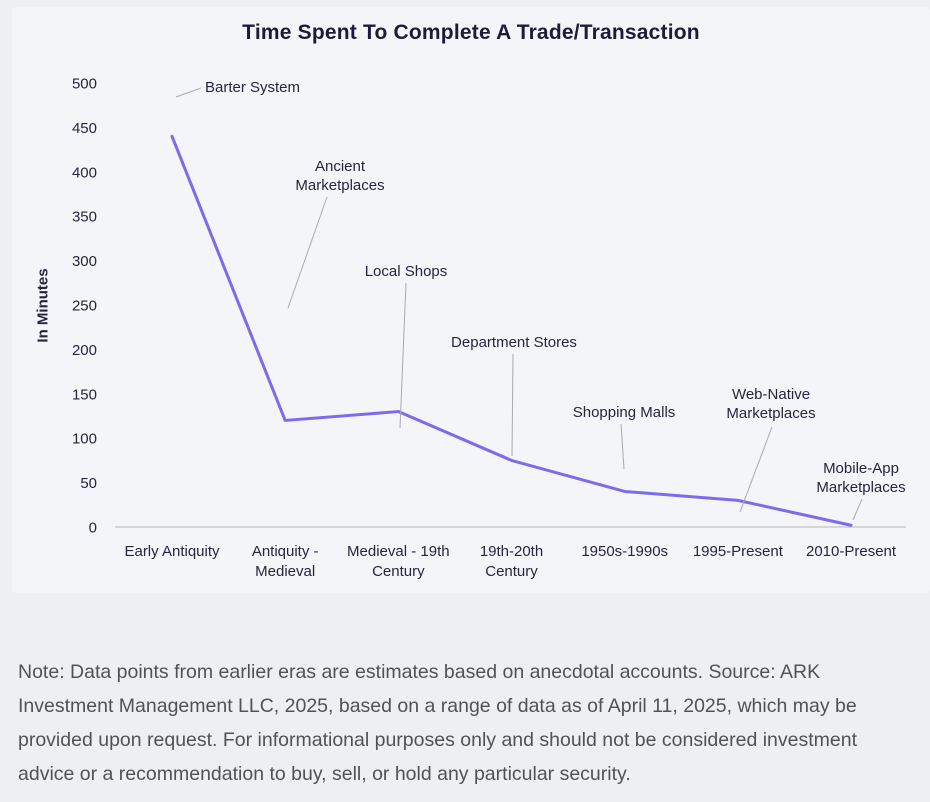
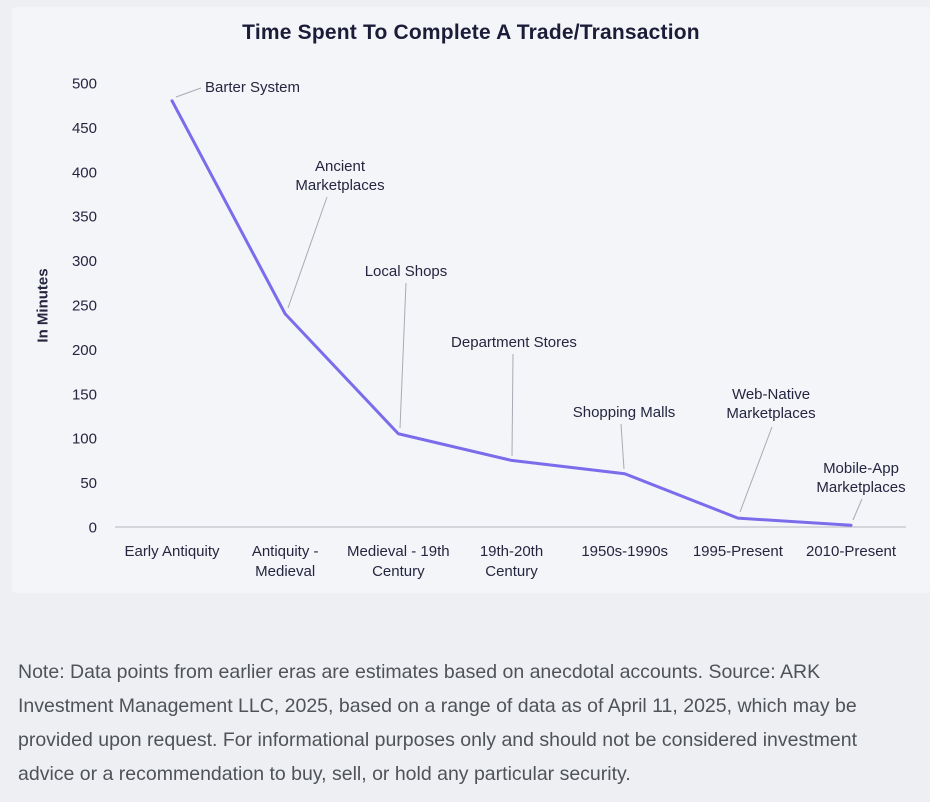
Early Antiquity: 440 -> 480
Antiquity - Medieval: 120 -> 240
Medieval - 19th Century: 130 -> 100
1950s-1990s: 40 -> 60
1995-Present: 30 -> 10
